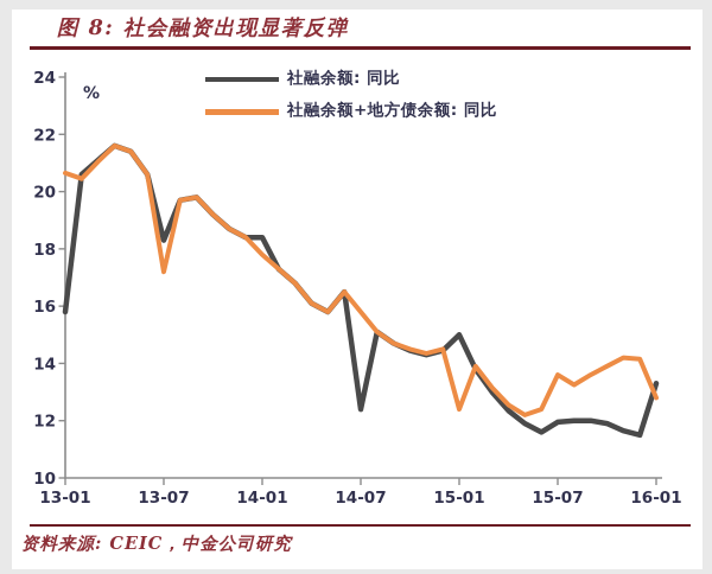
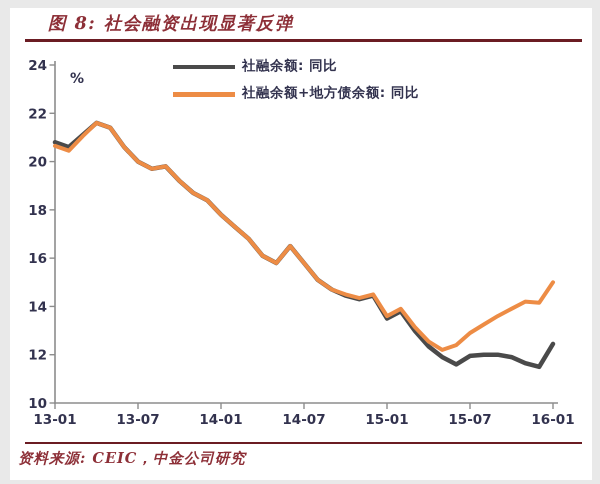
社融余额: 同比/13-01: 15.8 -> 20.8
社融余额: 同比/13-07: 18.3 -> 20.0
社融余额+地方债余额: 同比/13-07: 17.2 -> 20.0
社融余额: 同比/14-01: 18.4 -> 17.8
社融余额: 同比/14-07: 12.4 -> 15.8
社融余额: 同比/15-01: 15.0 -> 13.5
社融余额+地方债余额: 同比/15-01: 12.4 -> 13.6
社融余额+地方债余额: 同比/15-07: 13.6 -> 12.9
社融余额: 同比/16-01: 13.3 -> 12.4
社融余额+地方债余额: 同比/16-01: 12.8 -> 15.0
